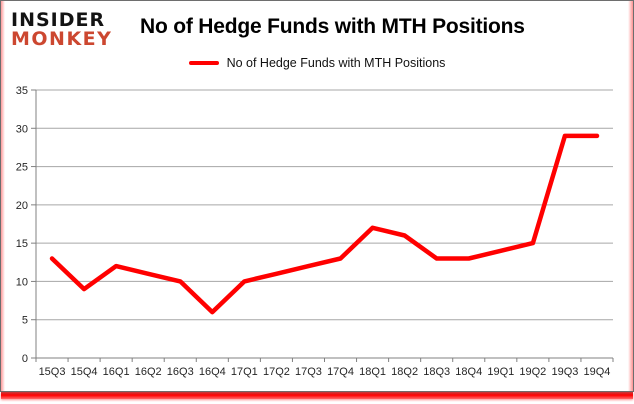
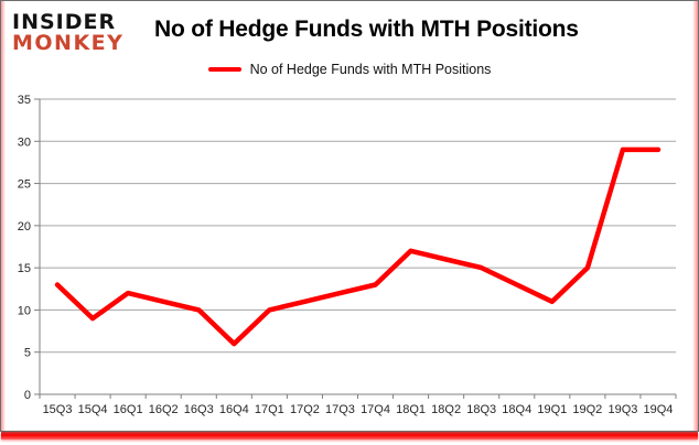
18Q3: 13 -> 15
19Q1: 14 -> 11
